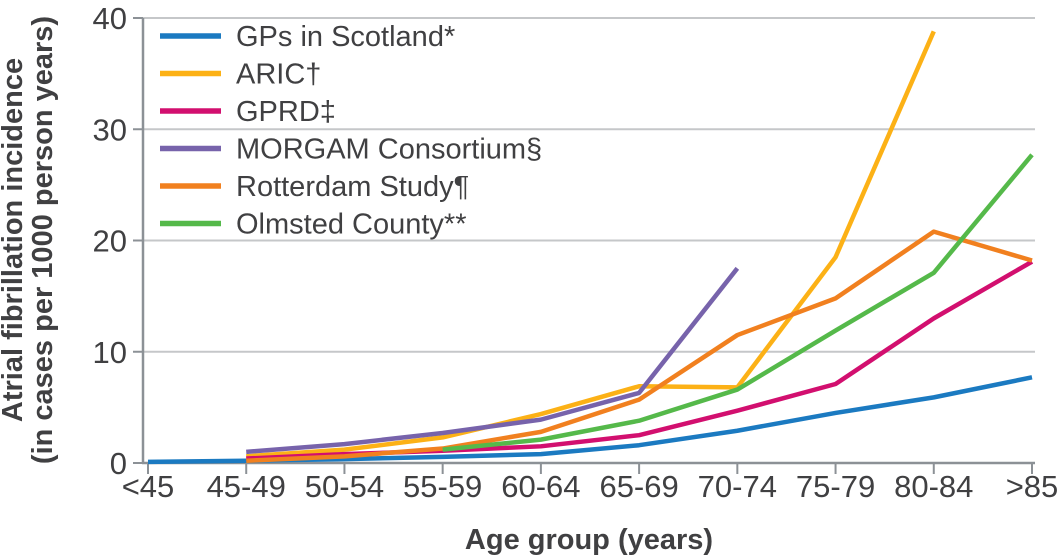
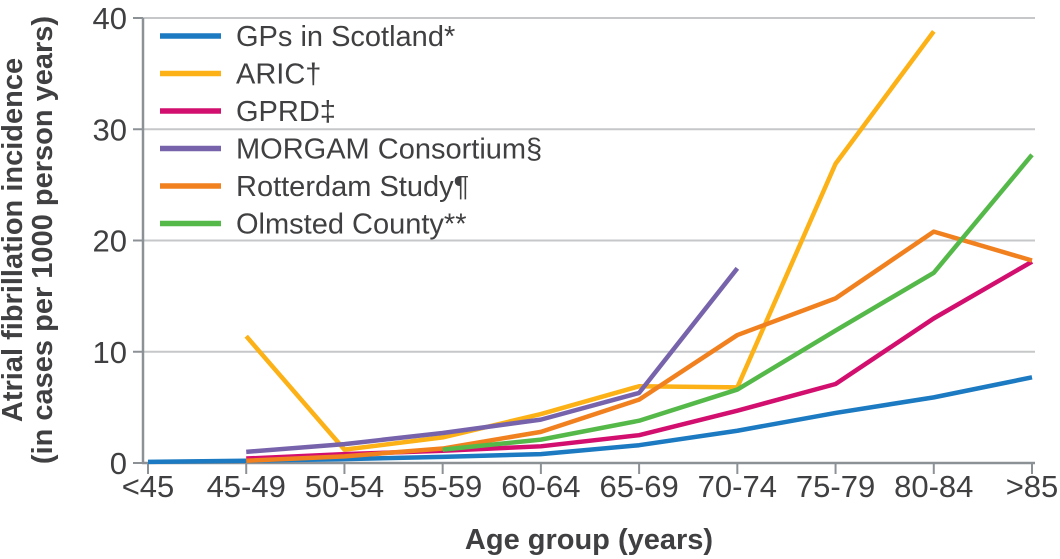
ARIC†/45-49: 0.6 -> 11.4
ARIC†/75-79: 18.5 -> 26.9
